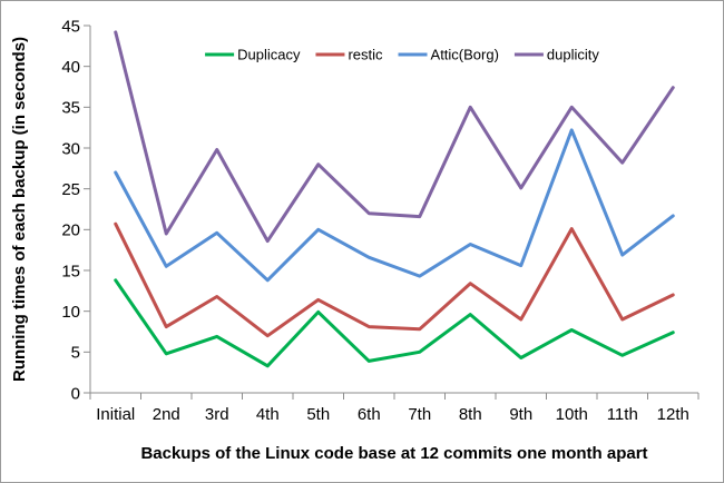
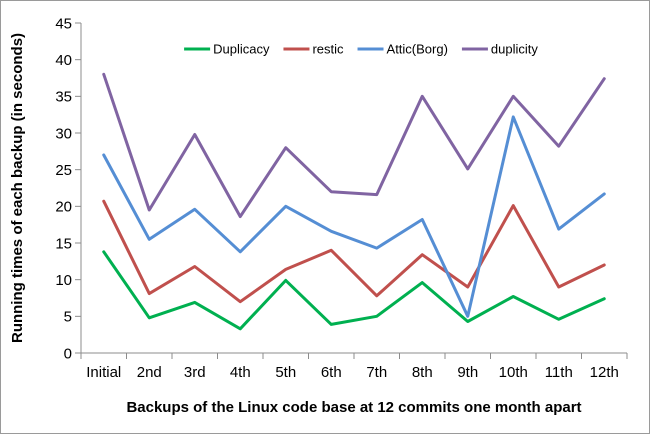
duplicity/Initial: 44 -> 38
restic/6th: 8 -> 14
Attic(Borg)/9th: 16 -> 5
